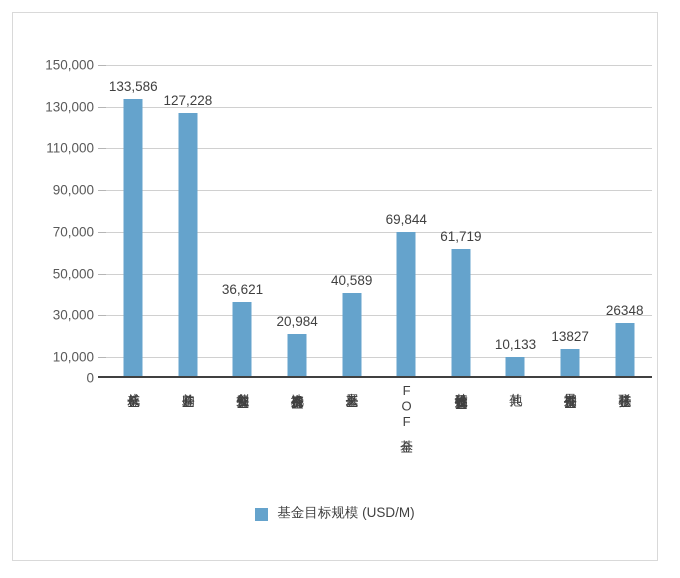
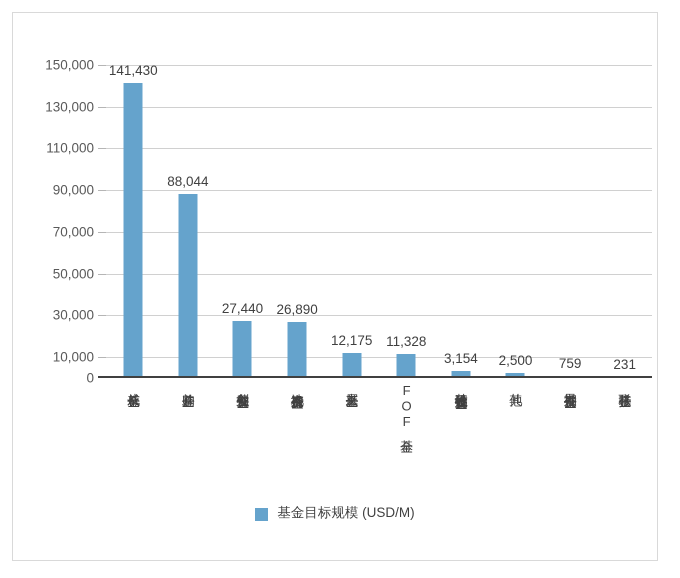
成长基金: 133,586 -> 141,430
并购基金: 127,228 -> 88,044
创业投资基金: 36,621 -> 27,440
房地产投资基金: 20,984 -> 26,890
夹层基金: 40,589 -> 12,175
FOF基金: 69,844 -> 11,328
基础设施投资基金: 61,719 -> 3,154
其他: 10,133 -> 2,500
早期投资基金: 13827 -> 759
联接基金: 26348 -> 231
